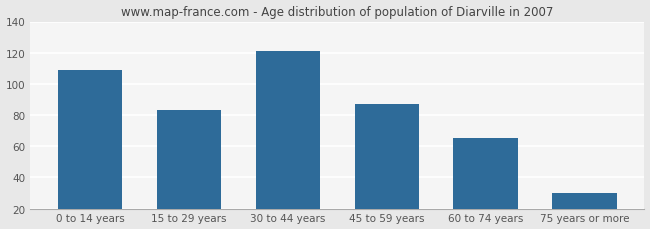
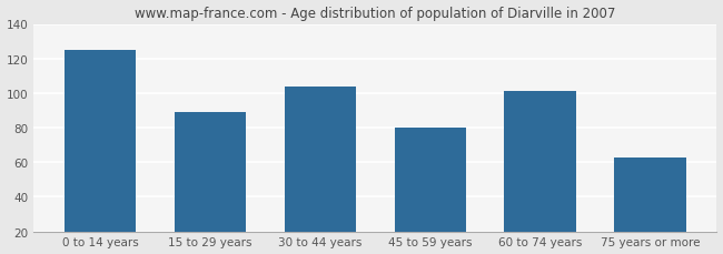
0 to 14 years: 109 -> 125
15 to 29 years: 83 -> 89
30 to 44 years: 121 -> 104
45 to 59 years: 87 -> 80
60 to 74 years: 65 -> 101
75 years or more: 30 -> 63
